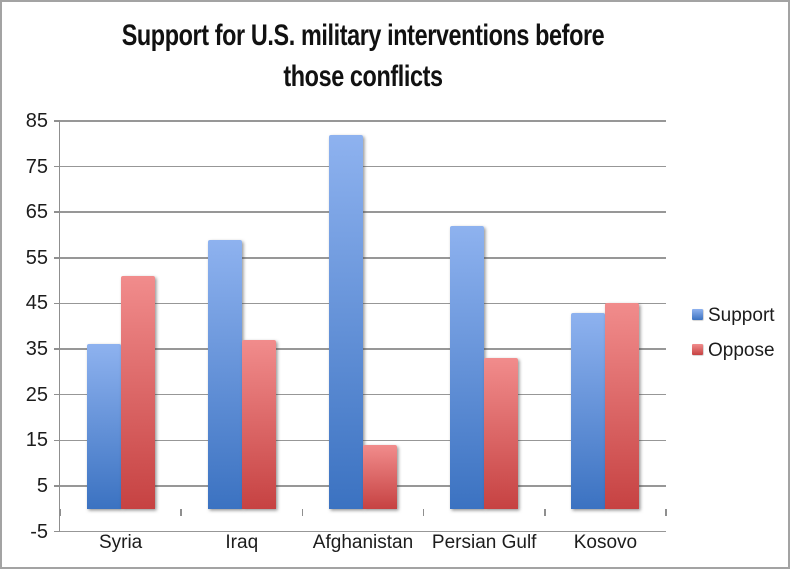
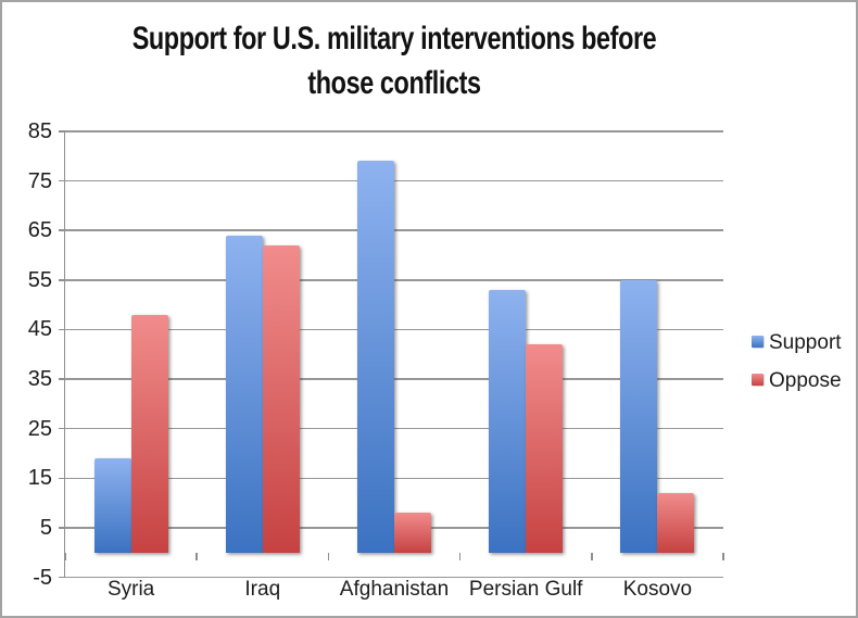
Support/Syria: 36 -> 19
Oppose/Syria: 51 -> 48
Support/Iraq: 59 -> 64
Oppose/Iraq: 37 -> 62
Support/Afghanistan: 82 -> 79
Oppose/Afghanistan: 14 -> 8
Support/Persian Gulf: 62 -> 53
Oppose/Persian Gulf: 33 -> 42
Support/Kosovo: 43 -> 55
Oppose/Kosovo: 45 -> 12
